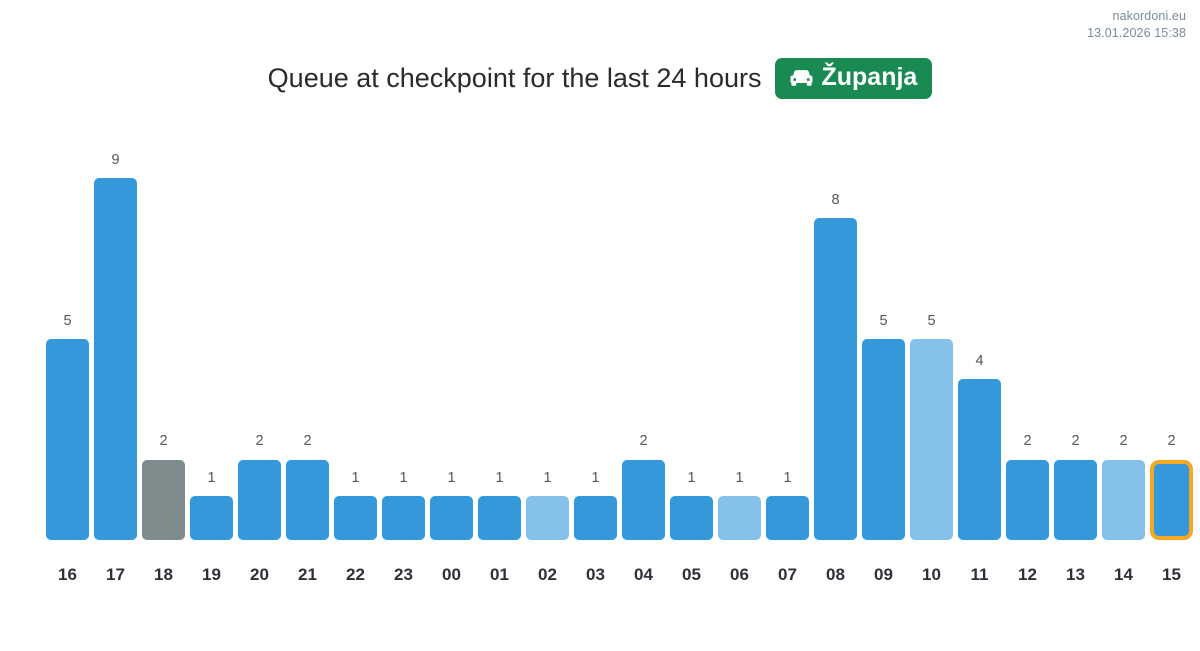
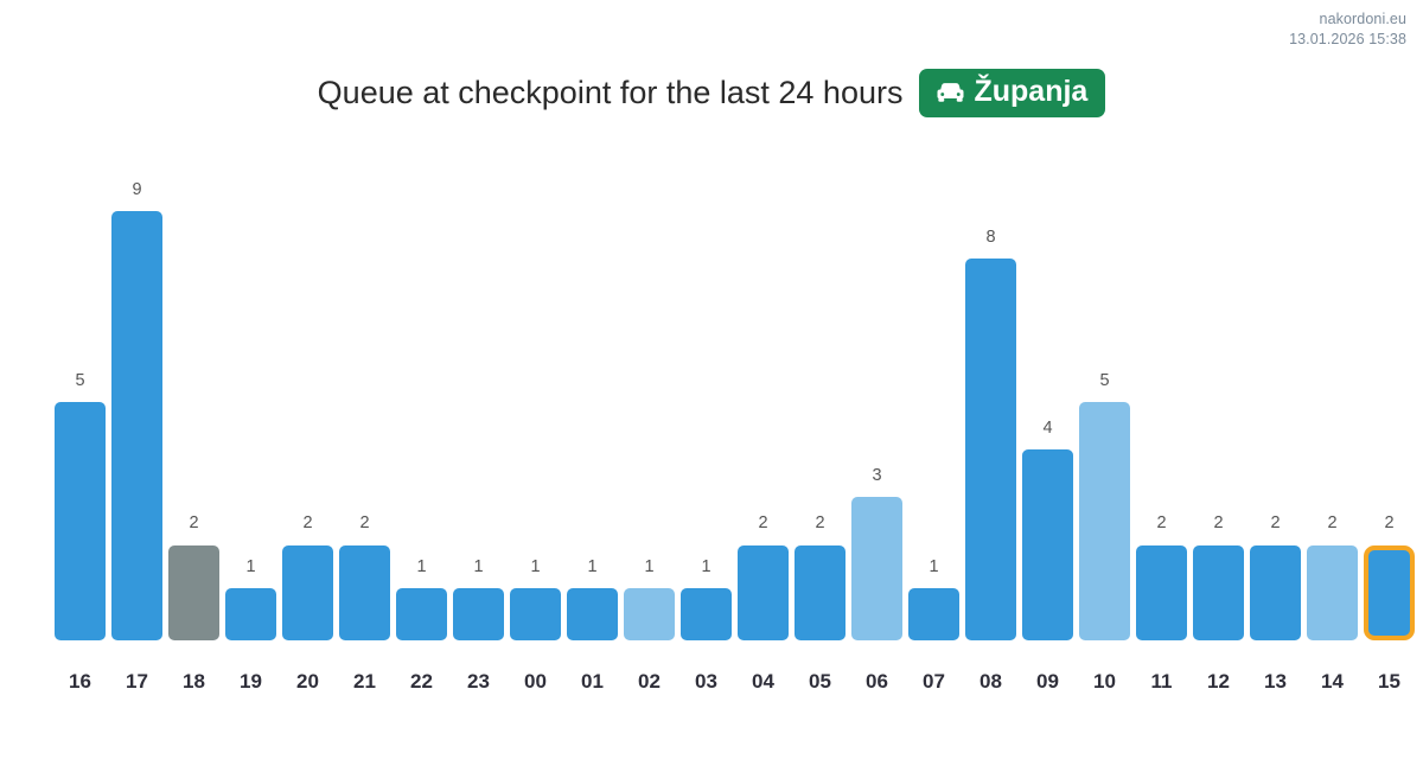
05: 1 -> 2
06: 1 -> 3
09: 5 -> 4
11: 4 -> 2
